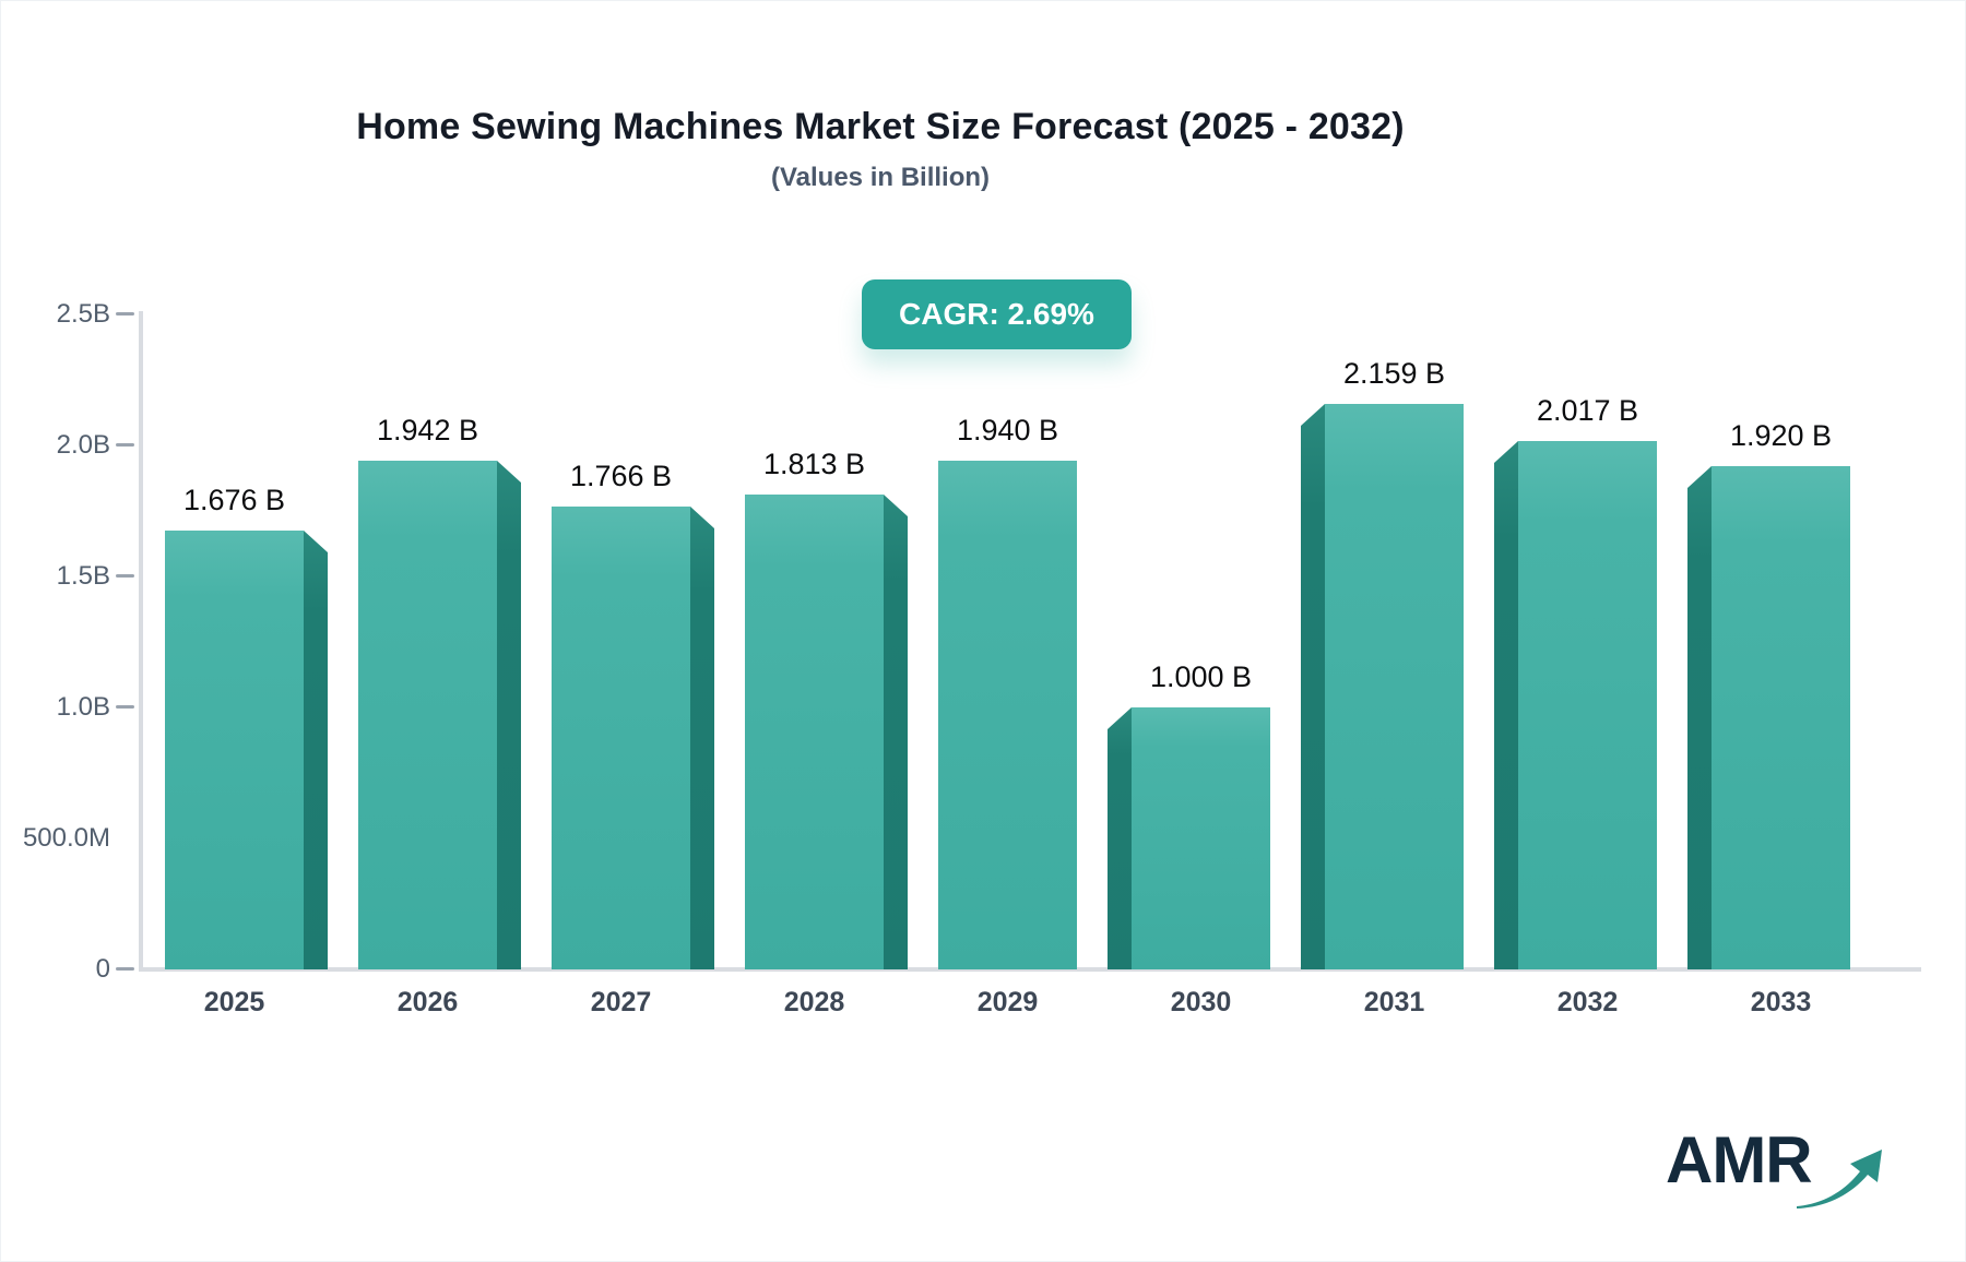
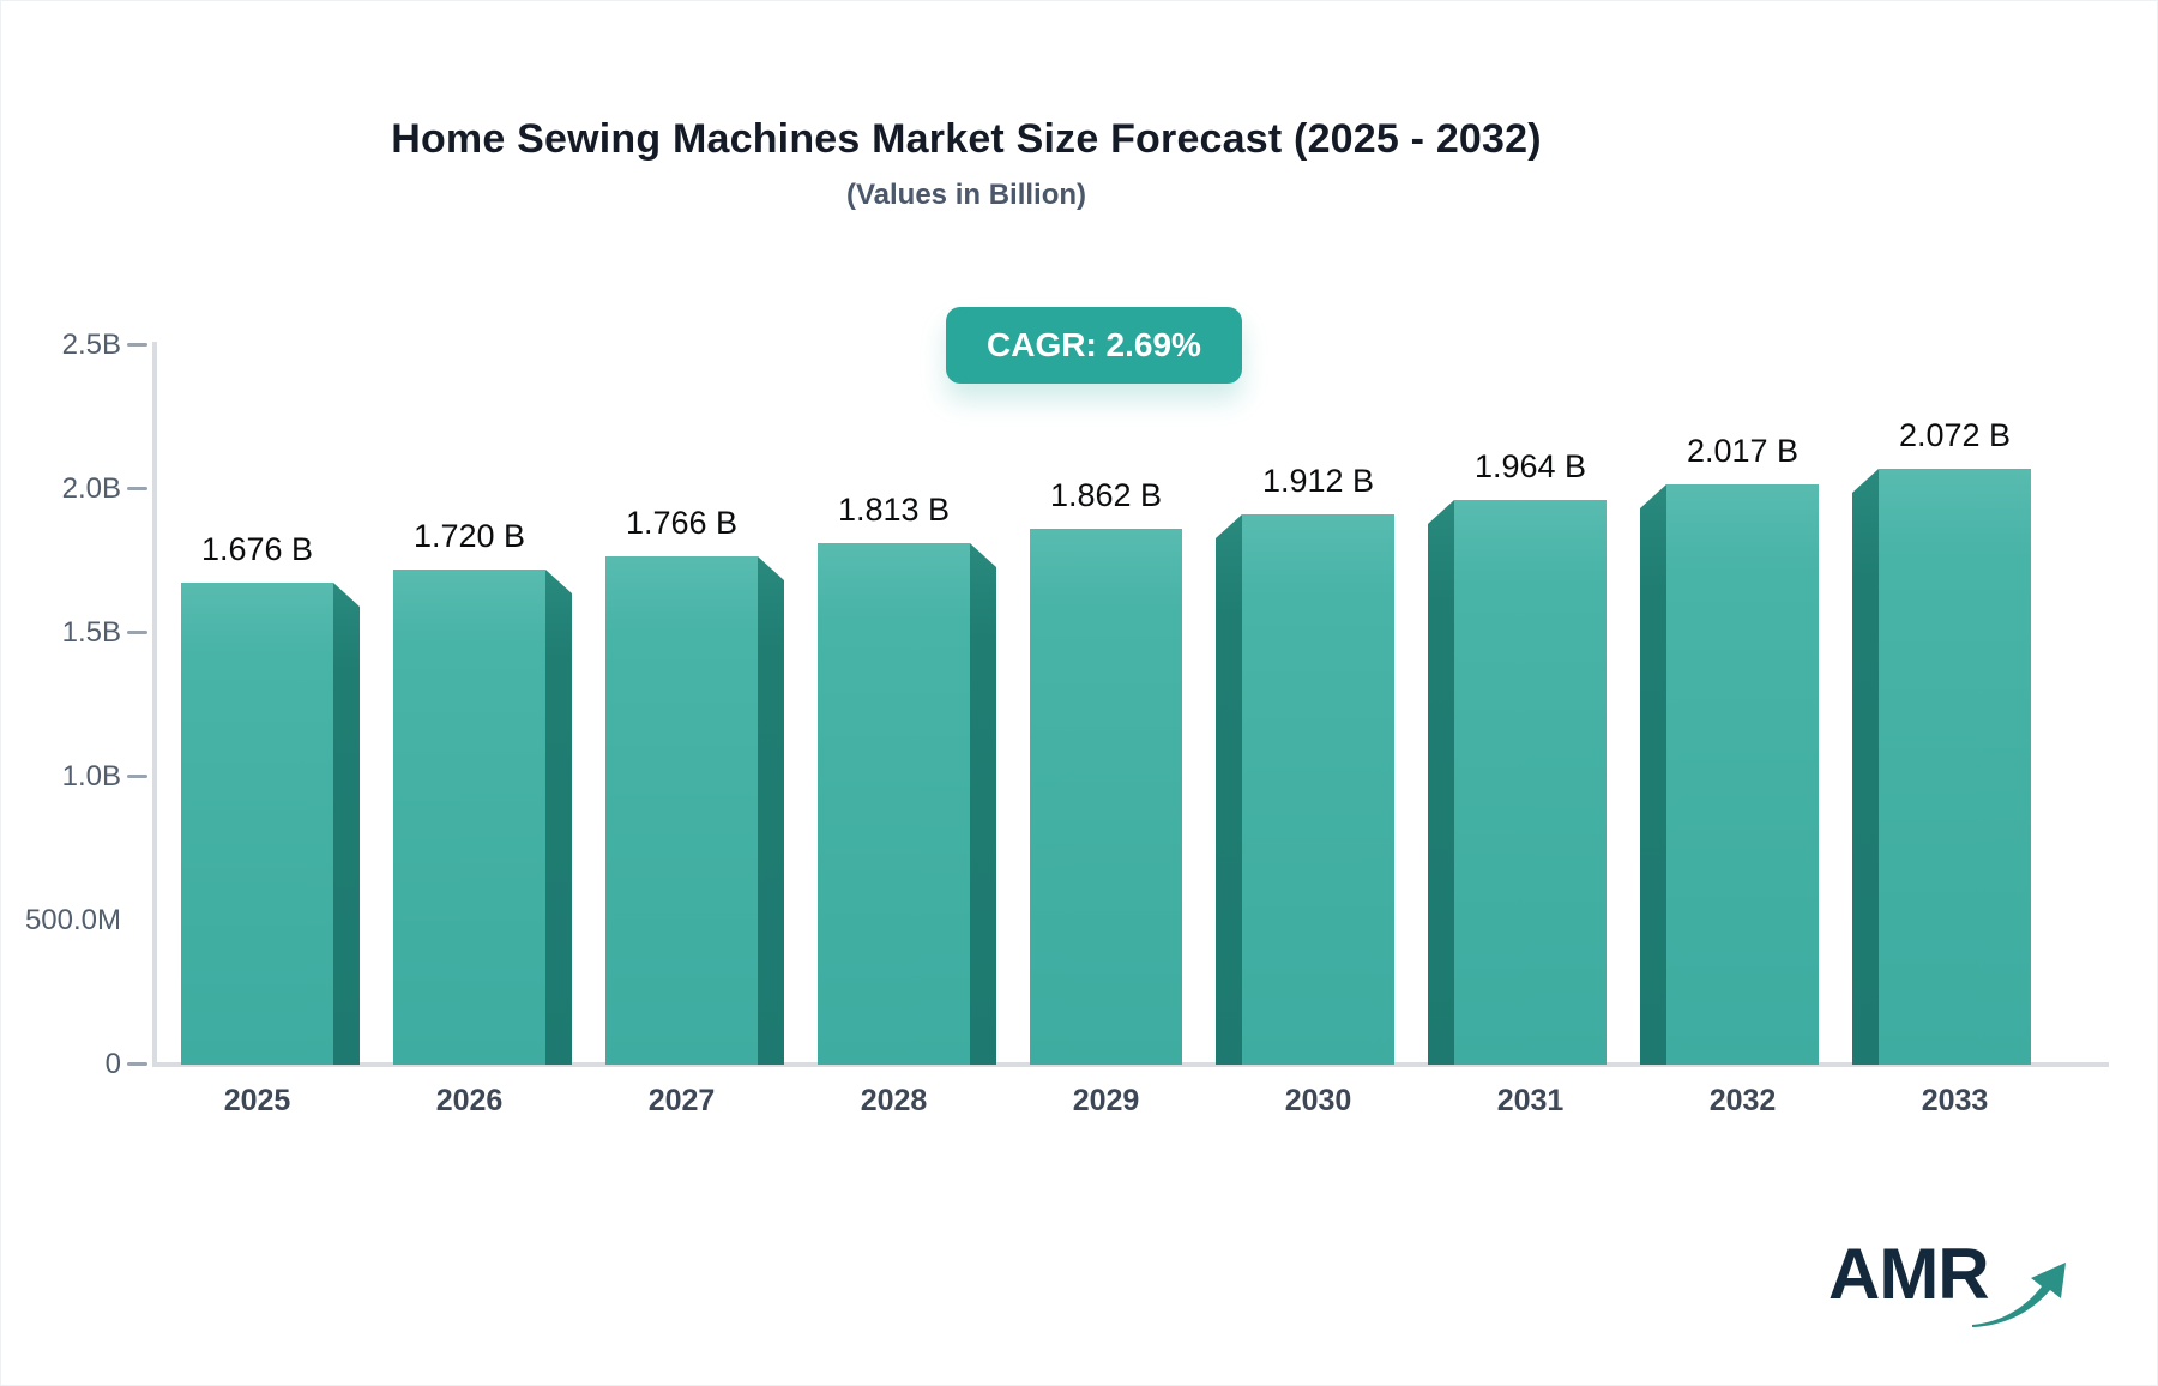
2026: 1.942 -> 1.720
2029: 1.940 -> 1.862
2030: 1.000 -> 1.912
2031: 2.159 -> 1.964
2033: 1.920 -> 2.072
